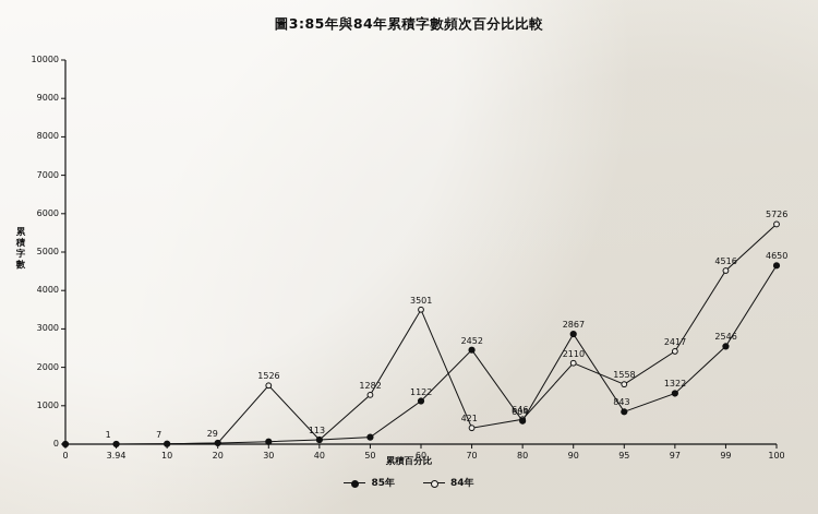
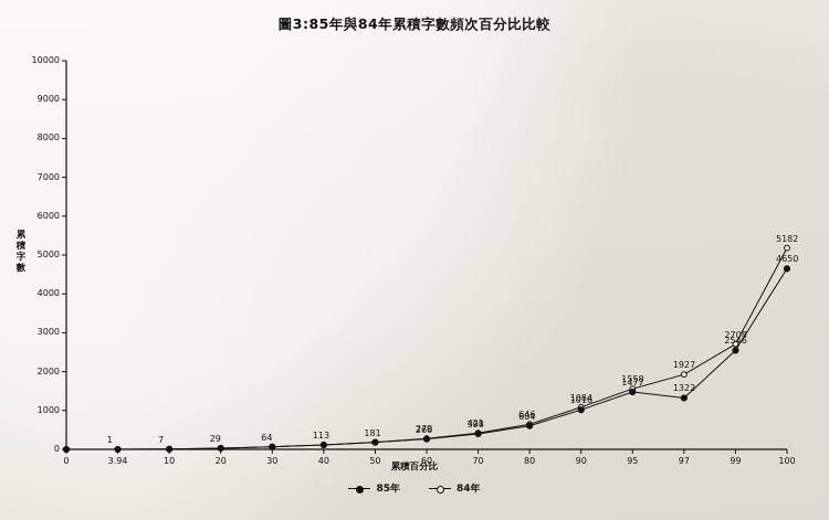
84年/30: 1526 -> 64
84年/50: 1282 -> 181
84年/60: 3501 -> 279
85年/60: 1122 -> 266
85年/70: 2452 -> 398
84年/90: 2110 -> 1084
85年/90: 2867 -> 1016
85年/95: 843 -> 1477
84年/97: 2417 -> 1927
84年/99: 4516 -> 2708
84年/100: 5726 -> 5182
